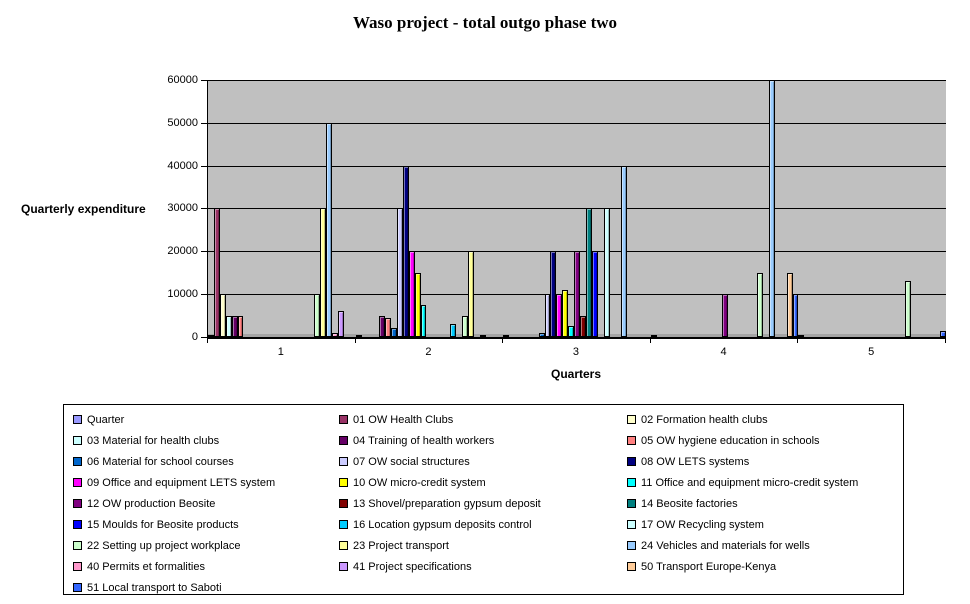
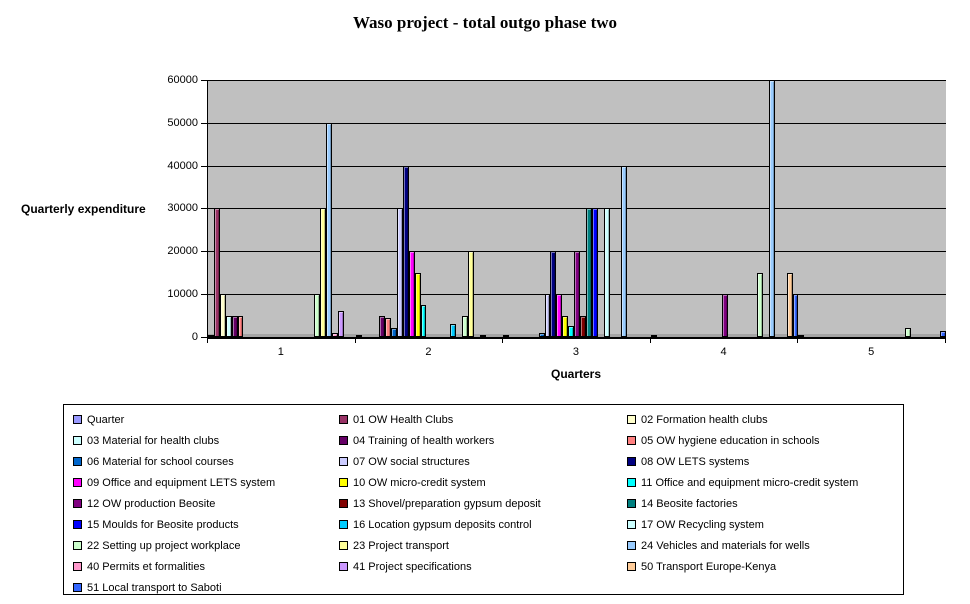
10 OW micro-credit system/3: 11000 -> 5000
15 Moulds for Beosite products/3: 20000 -> 30000
22 Setting up project workplace/5: 13000 -> 2000
